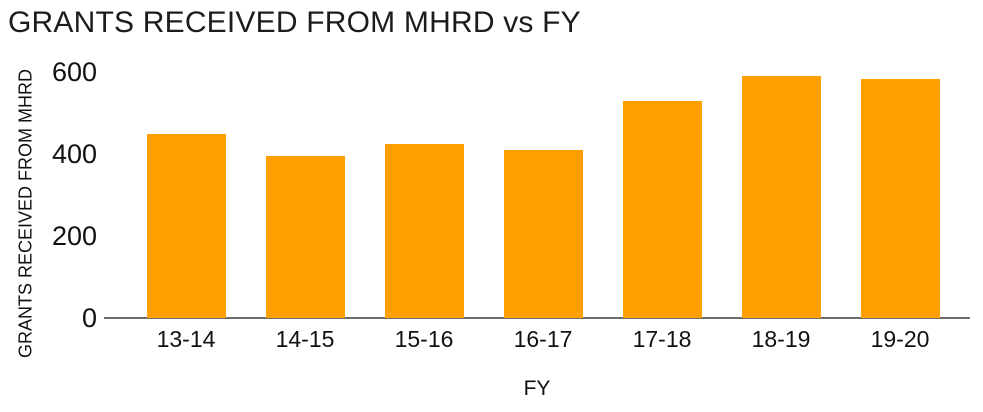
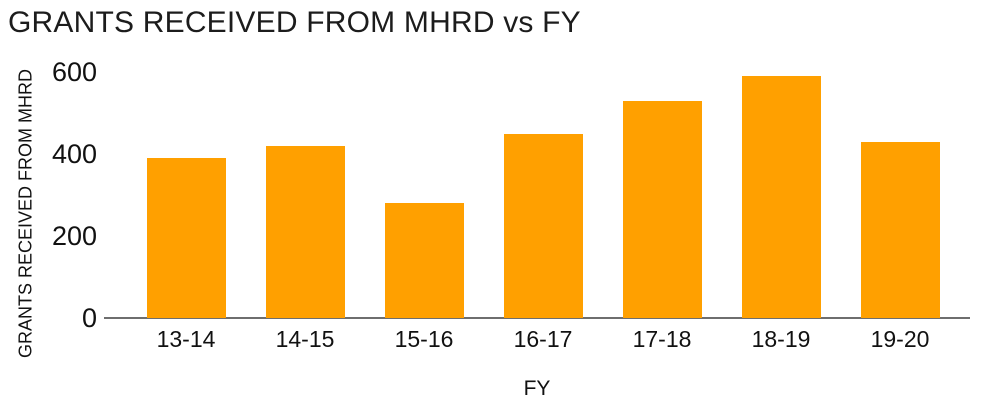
13-14: 450 -> 390
14-15: 400 -> 420
15-16: 420 -> 280
16-17: 410 -> 450
19-20: 580 -> 430
